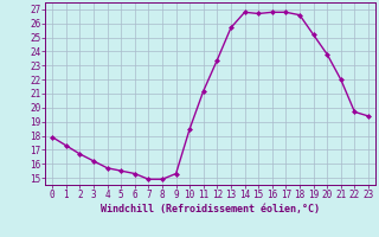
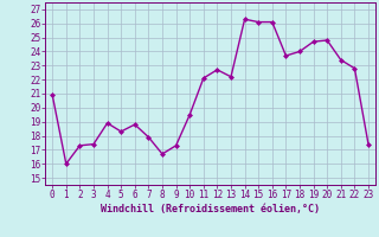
0: 17.9 -> 20.9
1: 17.3 -> 16.0
2: 16.7 -> 17.3
3: 16.2 -> 17.4
4: 15.7 -> 18.9
5: 15.5 -> 18.3
6: 15.3 -> 18.8
7: 14.9 -> 17.9
8: 14.9 -> 16.7
9: 15.3 -> 17.3
10: 18.5 -> 19.5
11: 21.2 -> 22.1
12: 23.4 -> 22.7
13: 25.7 -> 22.2
14: 26.8 -> 26.3
15: 26.7 -> 26.1
16: 26.8 -> 26.1
17: 26.8 -> 23.7
18: 26.6 -> 24.0
19: 25.2 -> 24.7
20: 23.8 -> 24.8
21: 22.0 -> 23.4
22: 19.7 -> 22.8
23: 19.4 -> 17.4
